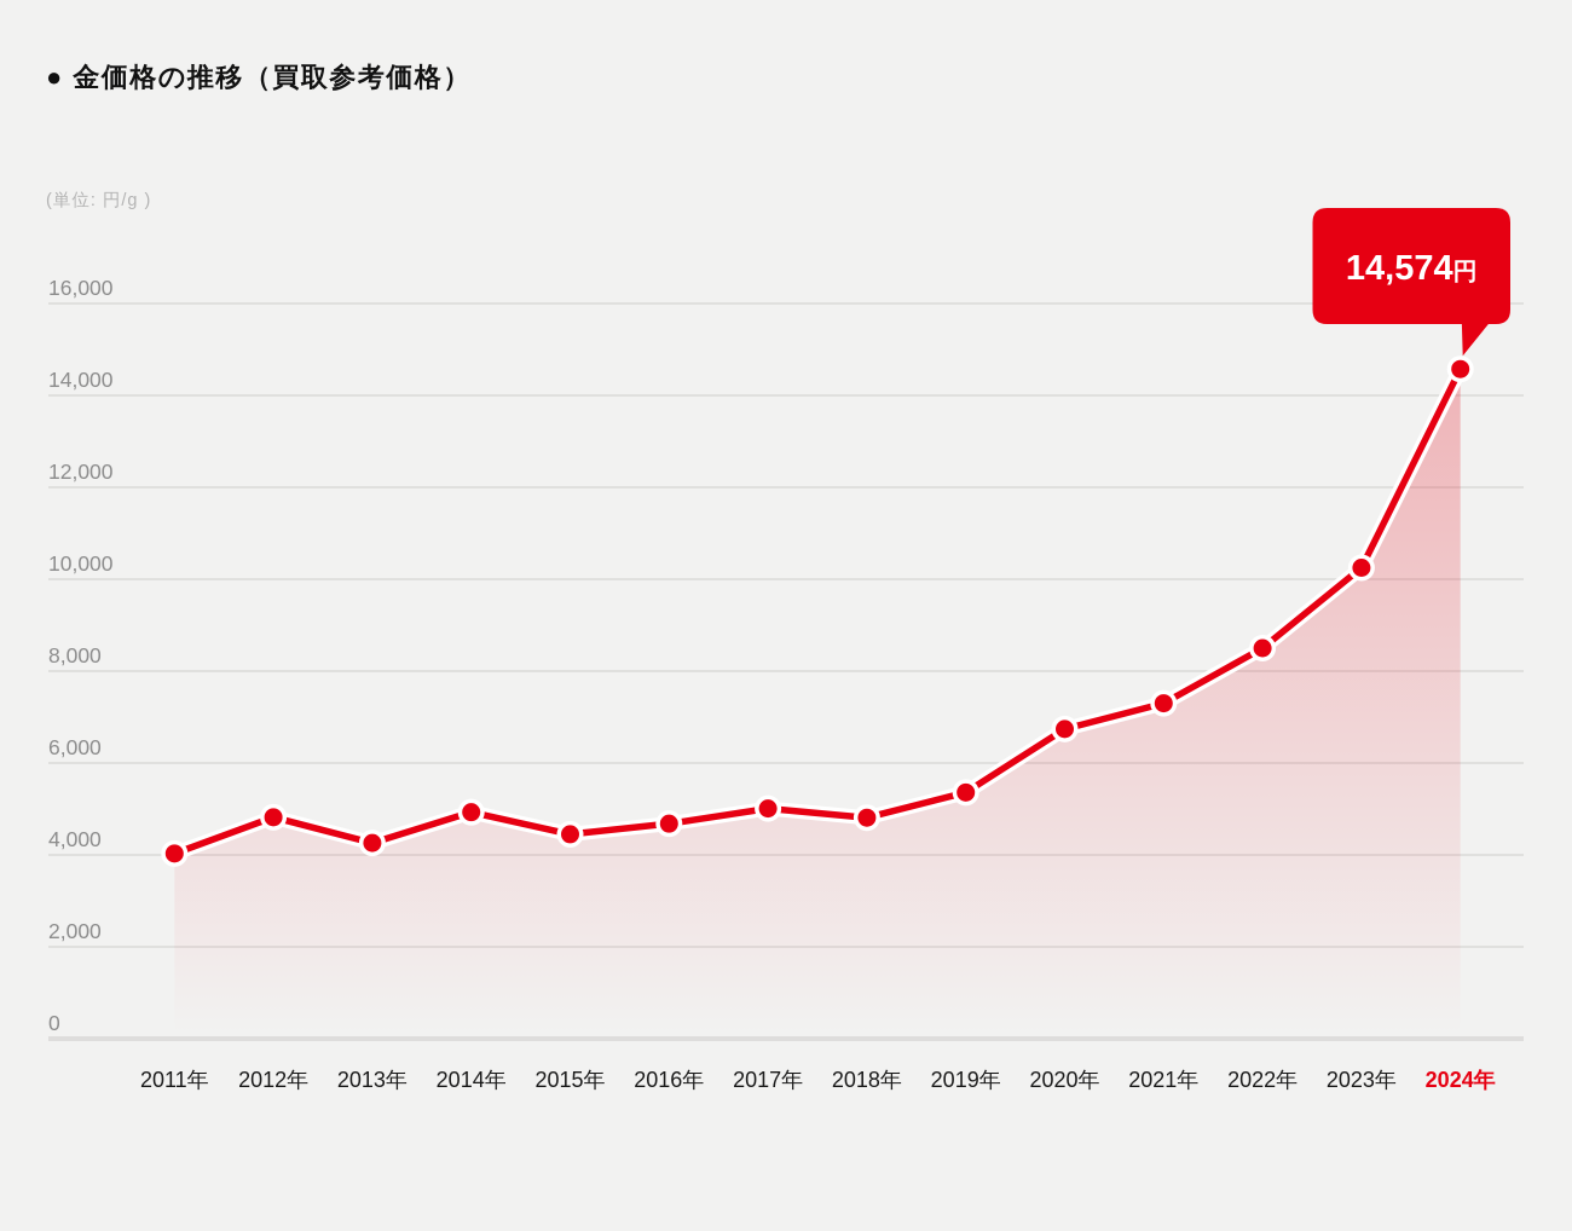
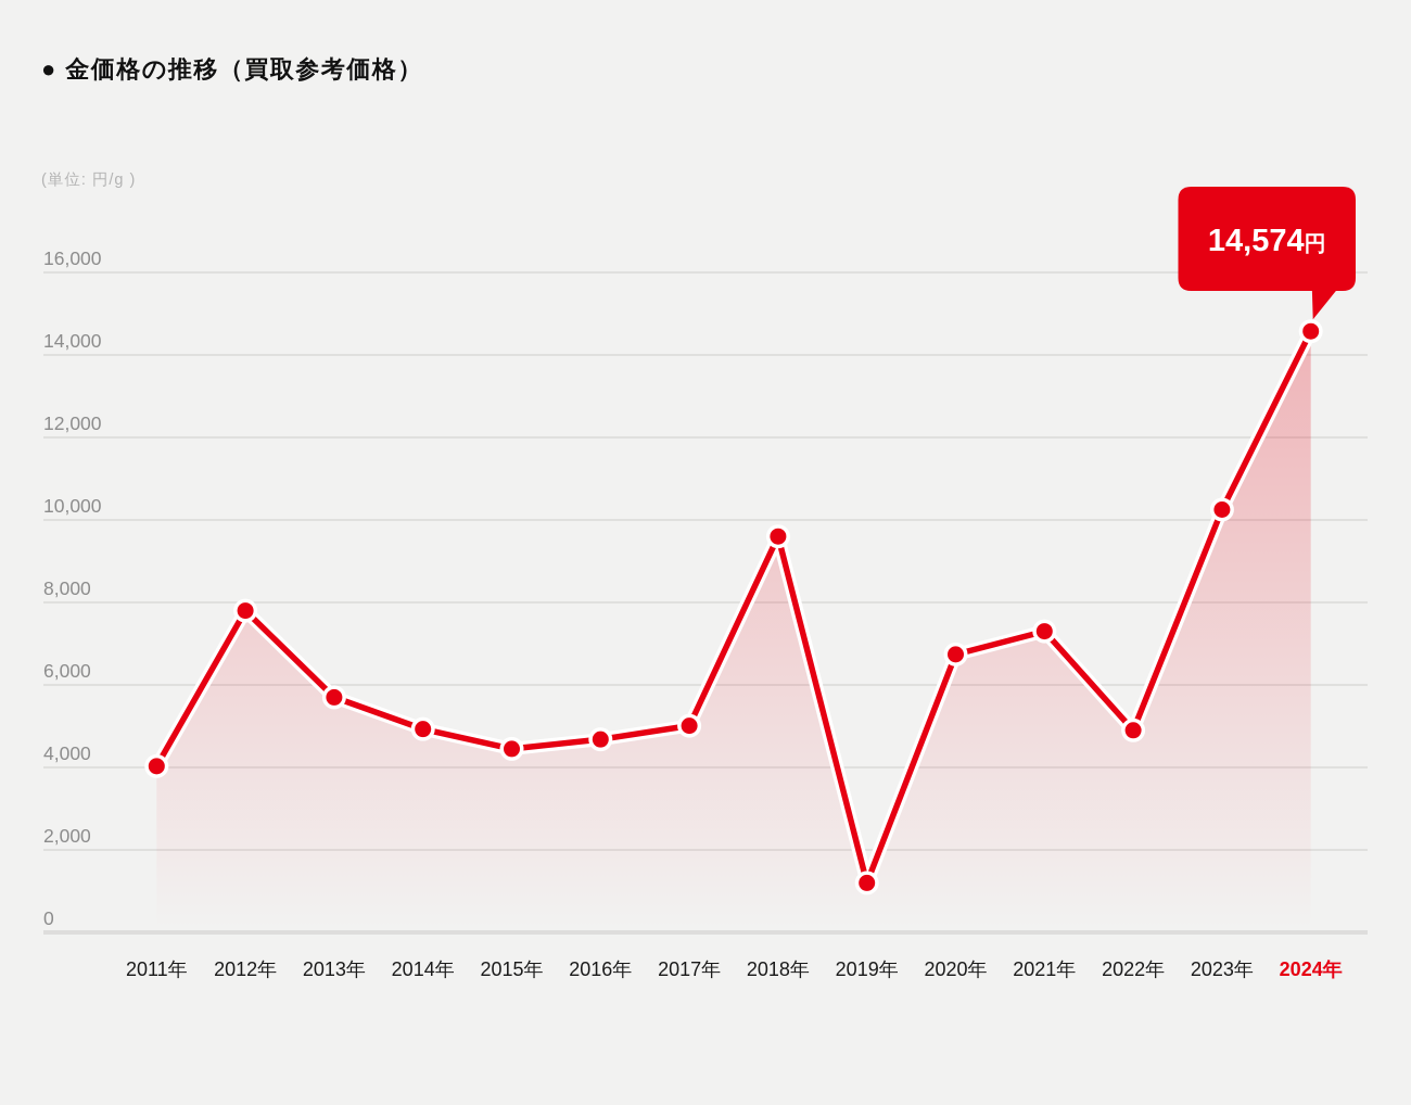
2012年: 4800 -> 7800
2013年: 4300 -> 5700
2018年: 4800 -> 9600
2019年: 5400 -> 1200
2022年: 8500 -> 4900
